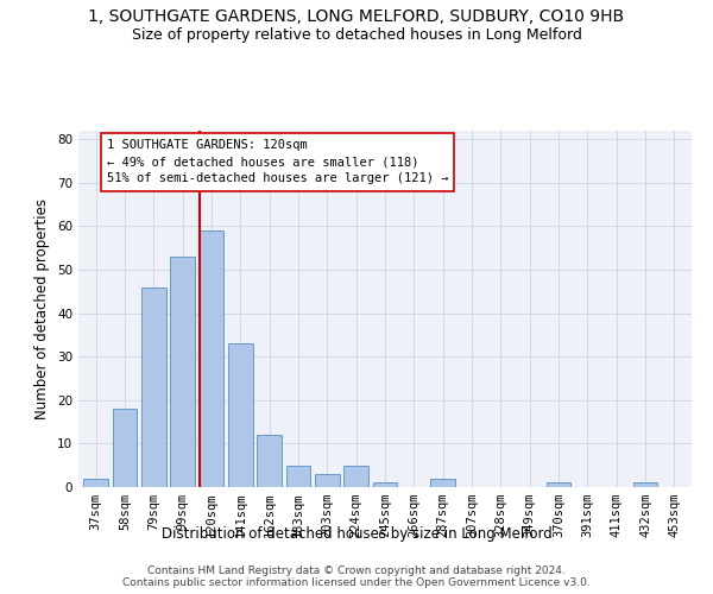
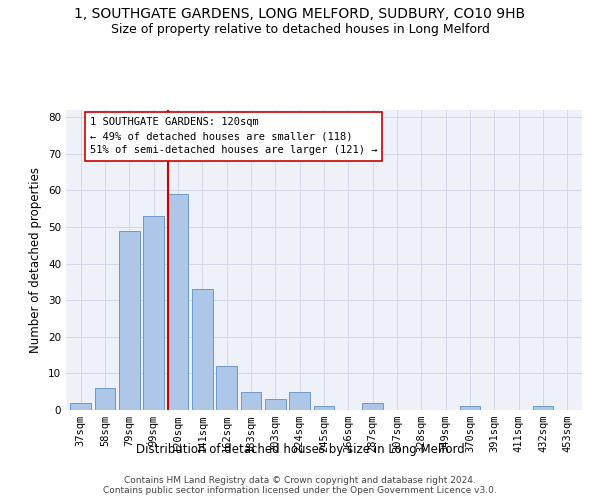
58sqm: 18 -> 6
79sqm: 46 -> 49
